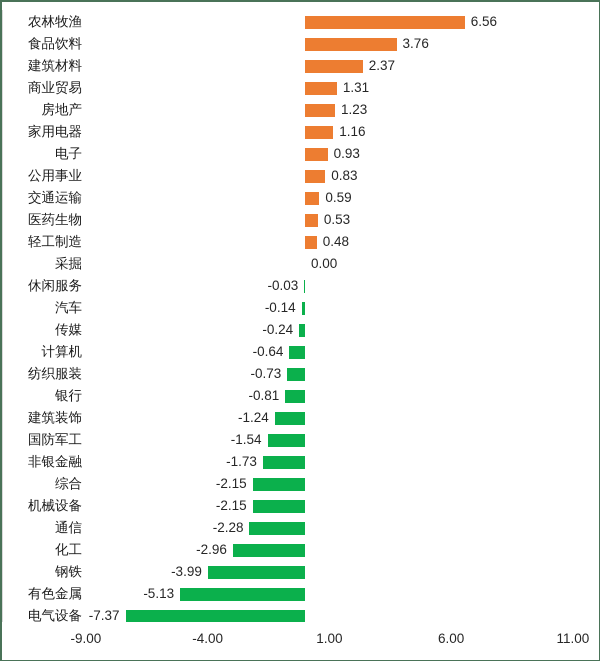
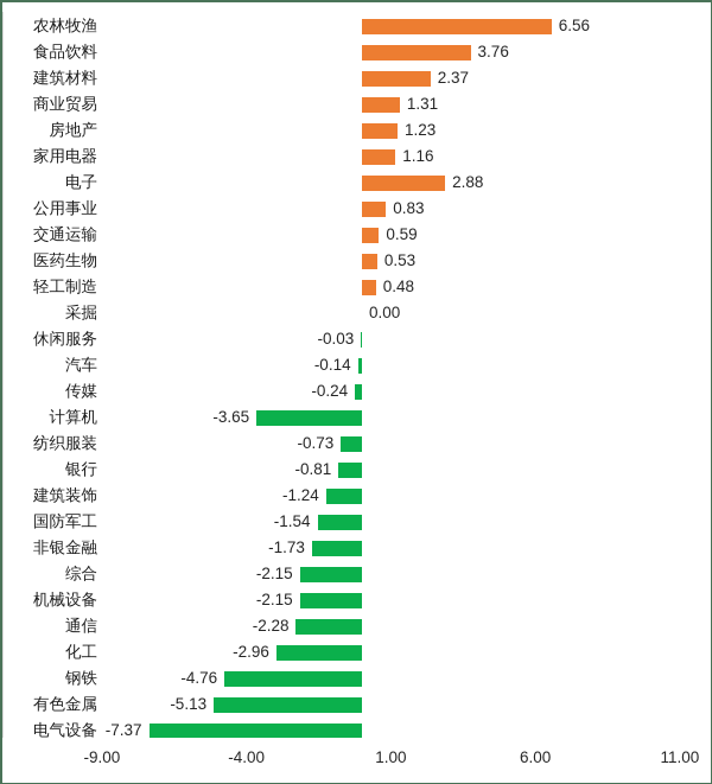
电子: 0.93 -> 2.88
计算机: -0.64 -> -3.65
钢铁: -3.99 -> -4.76
